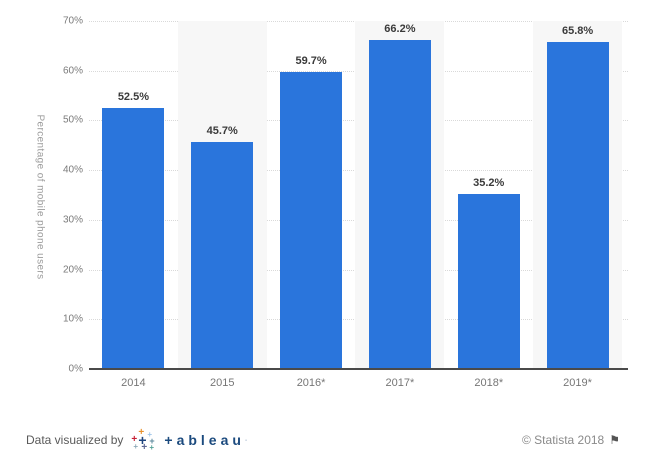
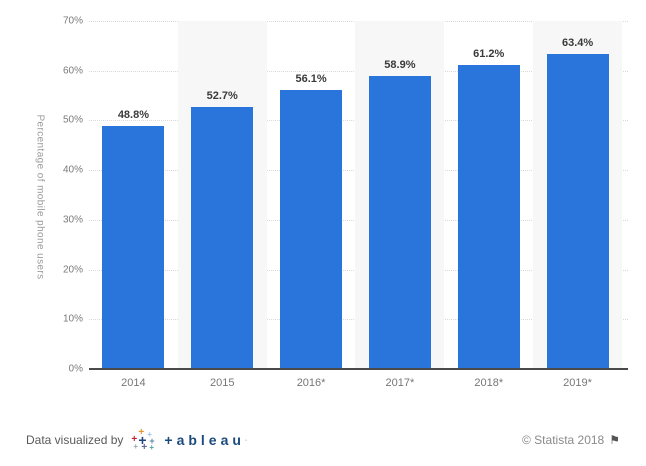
2014: 52.5% -> 48.8%
2015: 45.7% -> 52.7%
2016*: 59.7% -> 56.1%
2017*: 66.2% -> 58.9%
2018*: 35.2% -> 61.2%
2019*: 65.8% -> 63.4%
